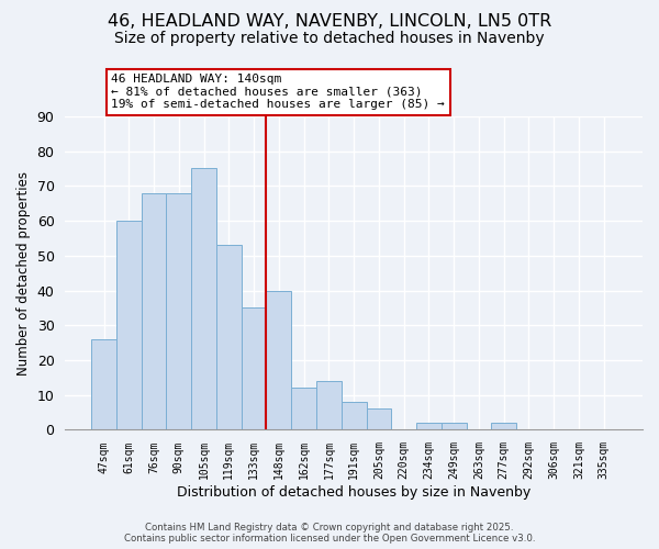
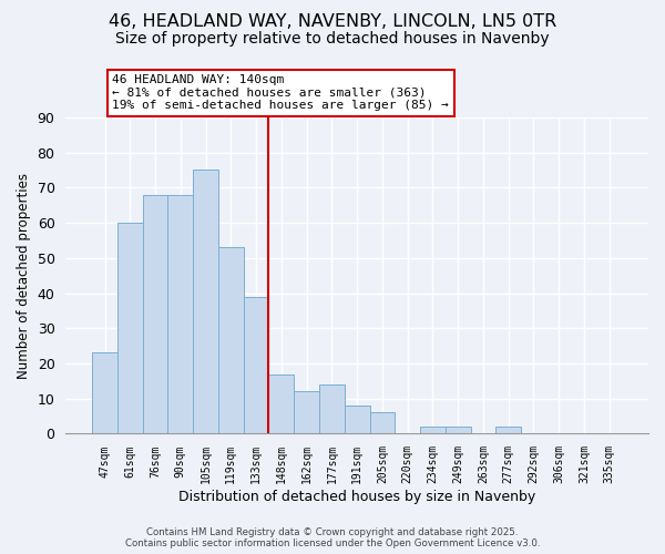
47sqm: 26 -> 23
133sqm: 35 -> 39
148sqm: 40 -> 17
